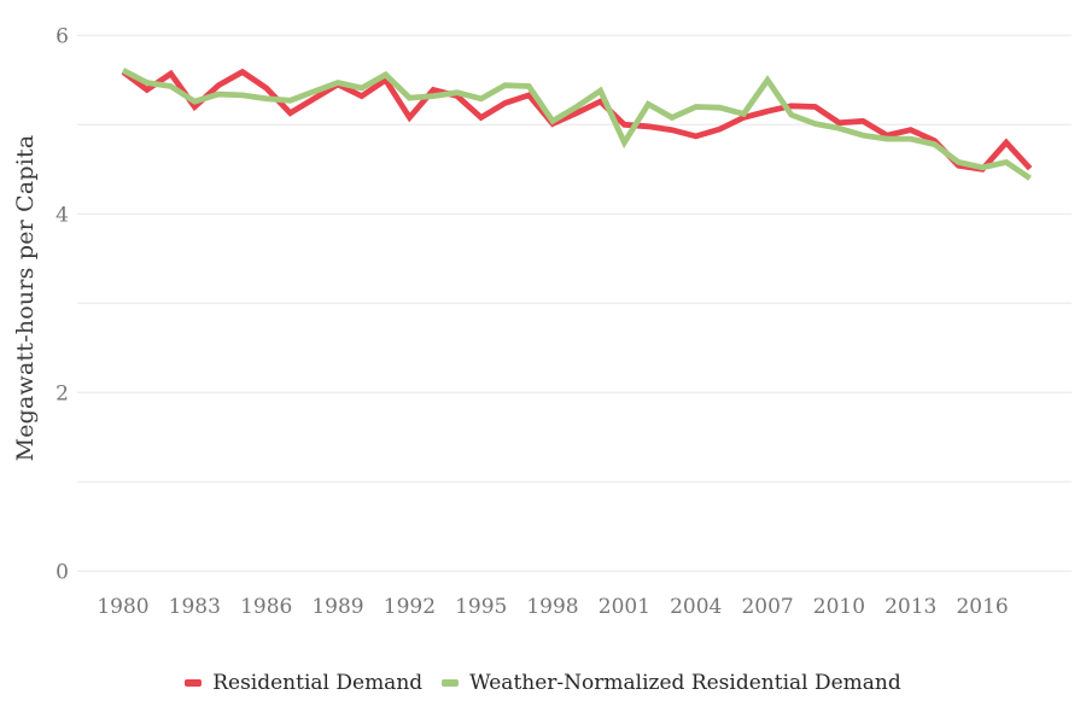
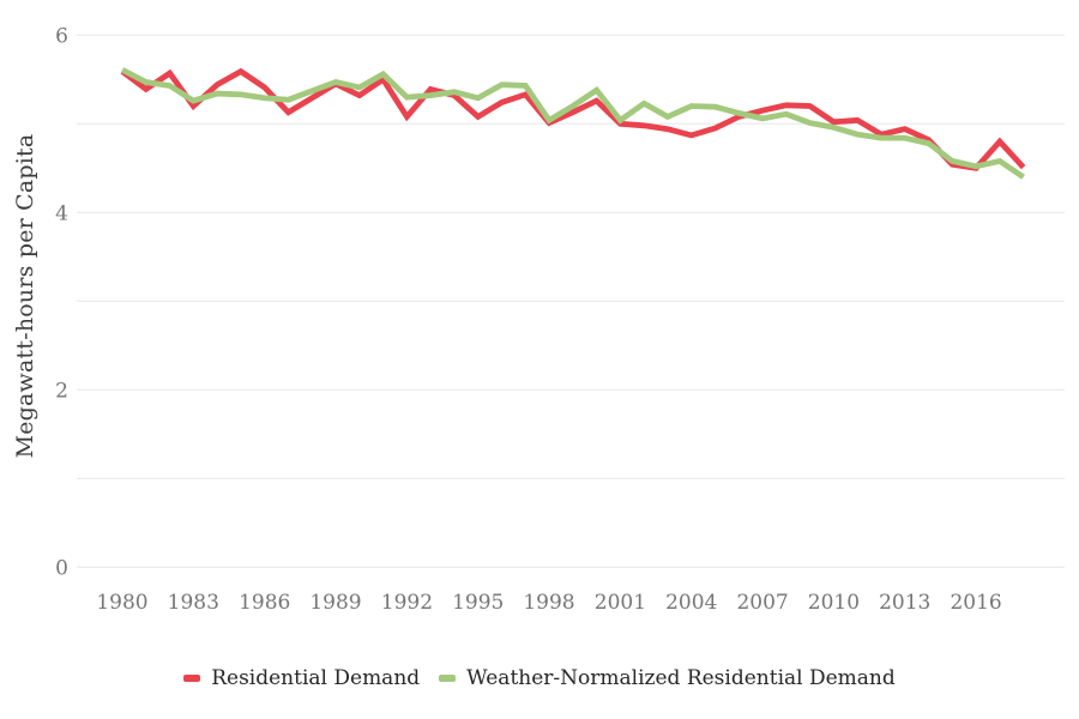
Weather-Normalized Residential Demand/2001: 4.8 -> 5.0
Weather-Normalized Residential Demand/2007: 5.5 -> 5.1
